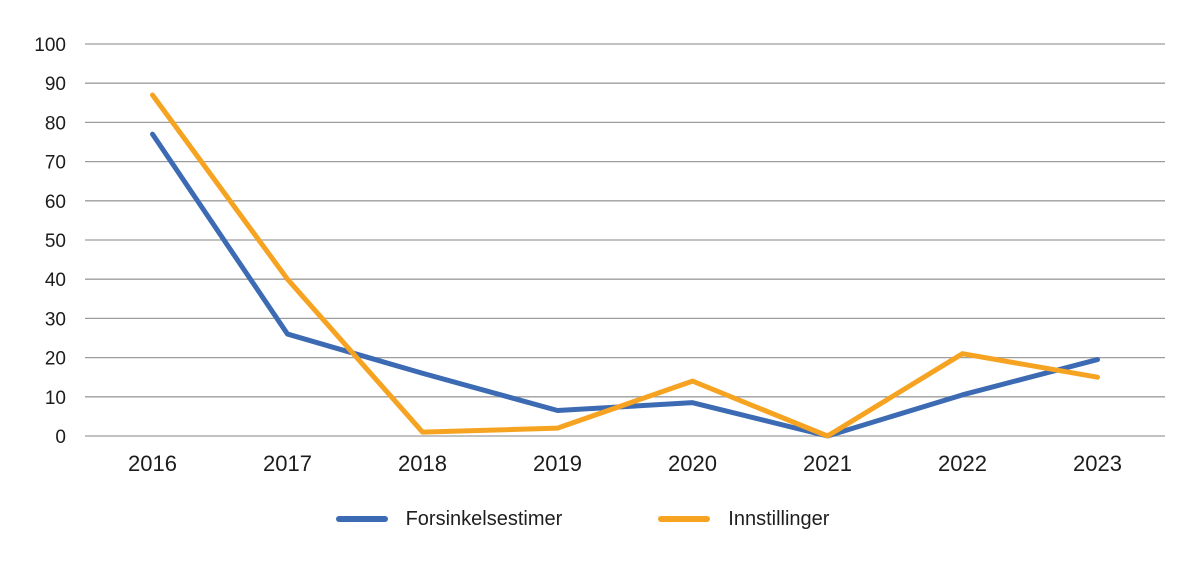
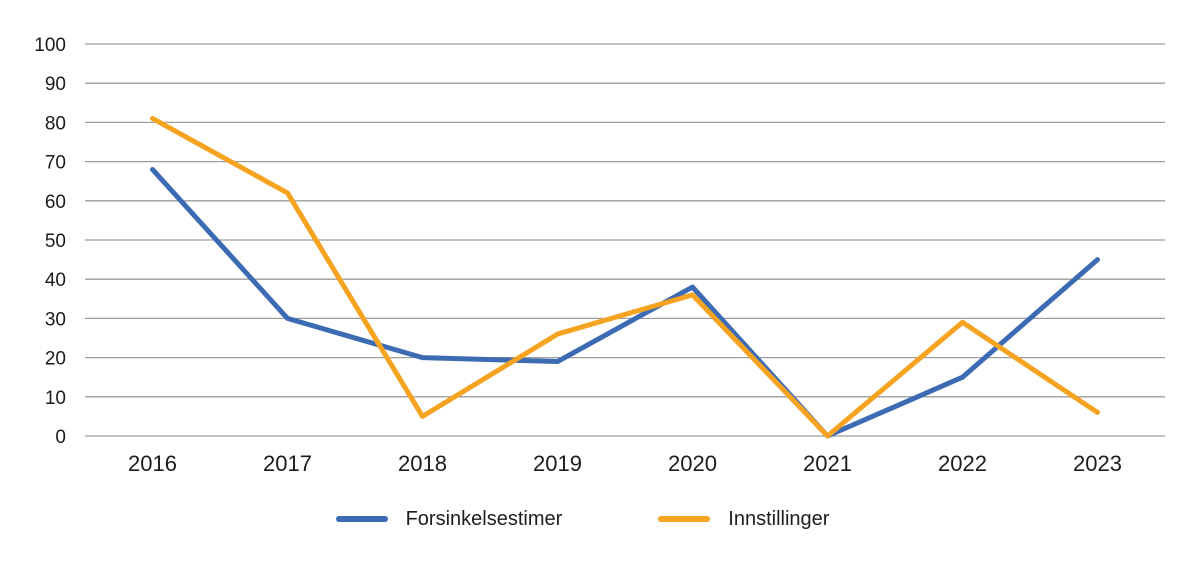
Forsinkelsestimer/2016: 77 -> 68
Innstillinger/2016: 87 -> 81
Forsinkelsestimer/2017: 26 -> 30
Innstillinger/2017: 40 -> 62
Forsinkelsestimer/2018: 16 -> 20
Innstillinger/2018: 1 -> 5
Forsinkelsestimer/2019: 6 -> 19
Innstillinger/2019: 2 -> 26
Forsinkelsestimer/2020: 8 -> 38
Innstillinger/2020: 14 -> 36
Forsinkelsestimer/2022: 10 -> 15
Innstillinger/2022: 21 -> 29
Forsinkelsestimer/2023: 20 -> 45
Innstillinger/2023: 15 -> 6
